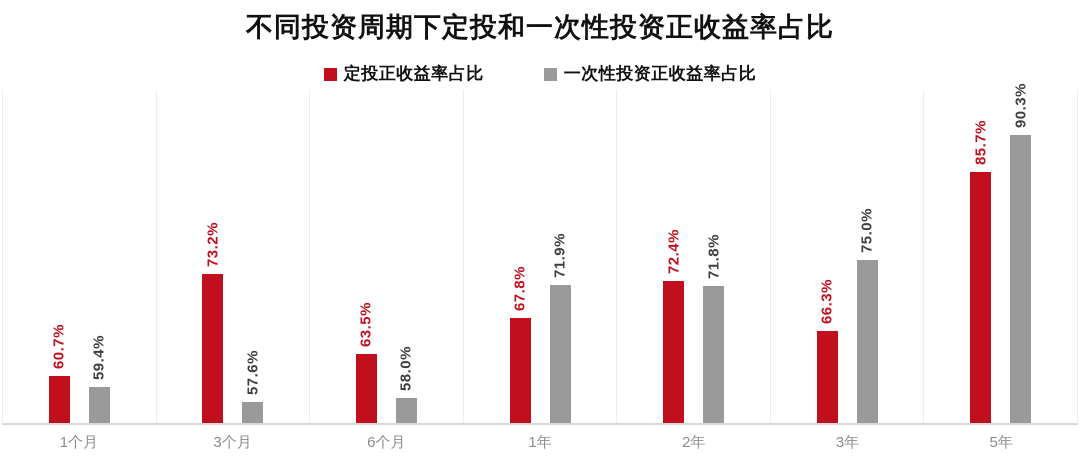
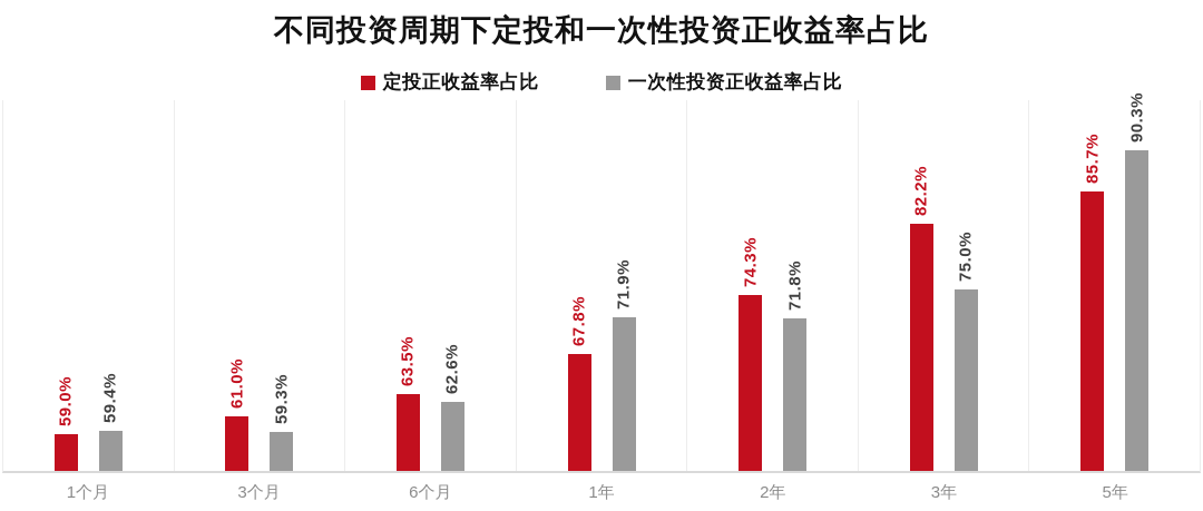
定投正收益率占比/1个月: 60.7% -> 59.0%
定投正收益率占比/3个月: 73.2% -> 61.0%
一次性投资正收益率占比/3个月: 57.6% -> 59.3%
一次性投资正收益率占比/6个月: 58.0% -> 62.6%
定投正收益率占比/2年: 72.4% -> 74.3%
定投正收益率占比/3年: 66.3% -> 82.2%
